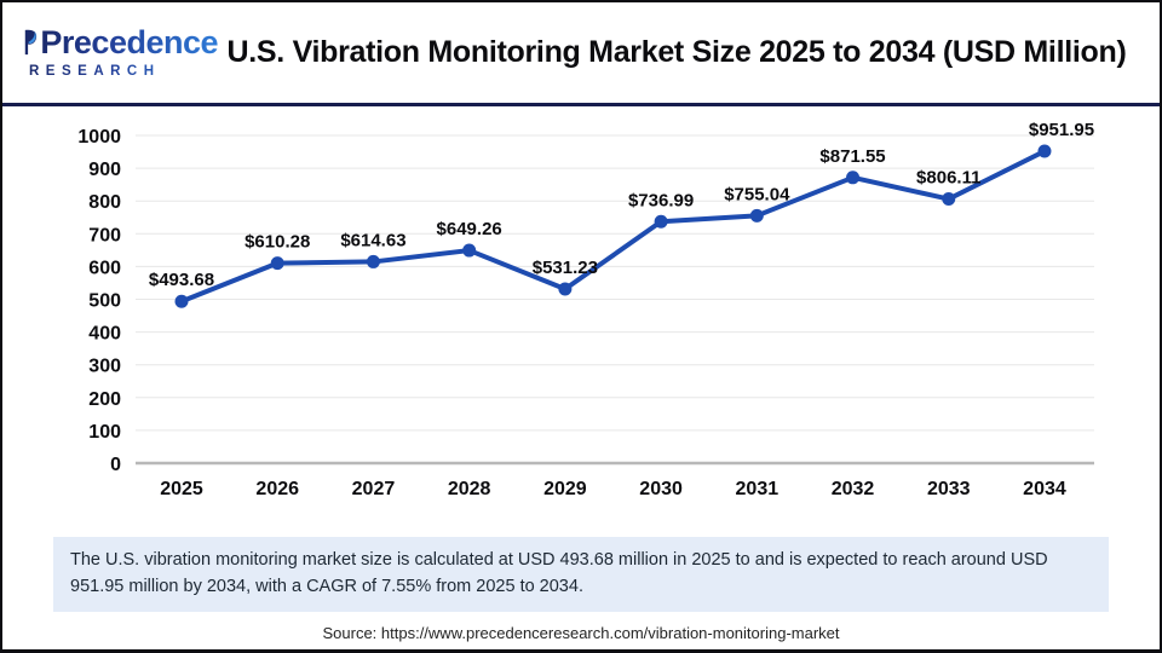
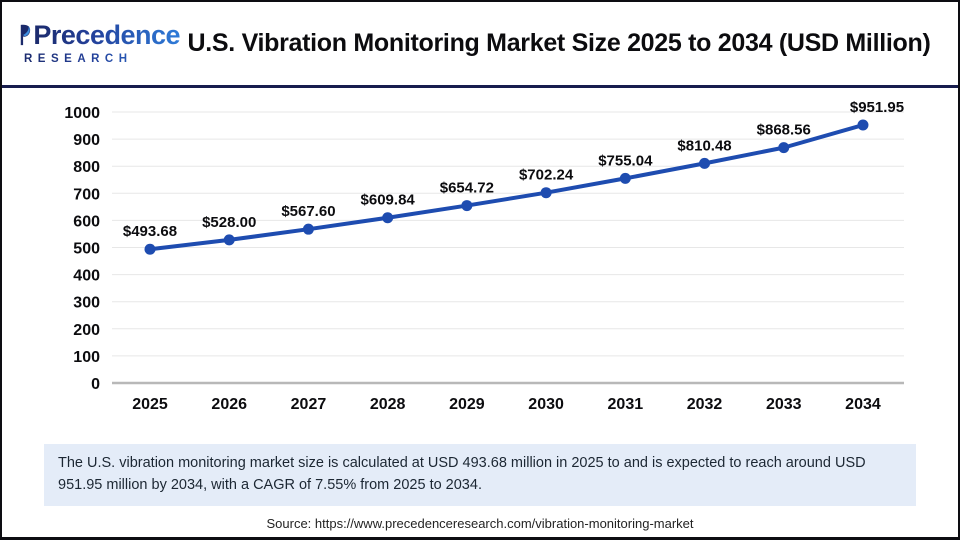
2026: $610.28 -> $528.00
2027: $614.63 -> $567.60
2028: $649.26 -> $609.84
2029: $531.23 -> $654.72
2030: $736.99 -> $702.24
2032: $871.55 -> $810.48
2033: $806.11 -> $868.56
